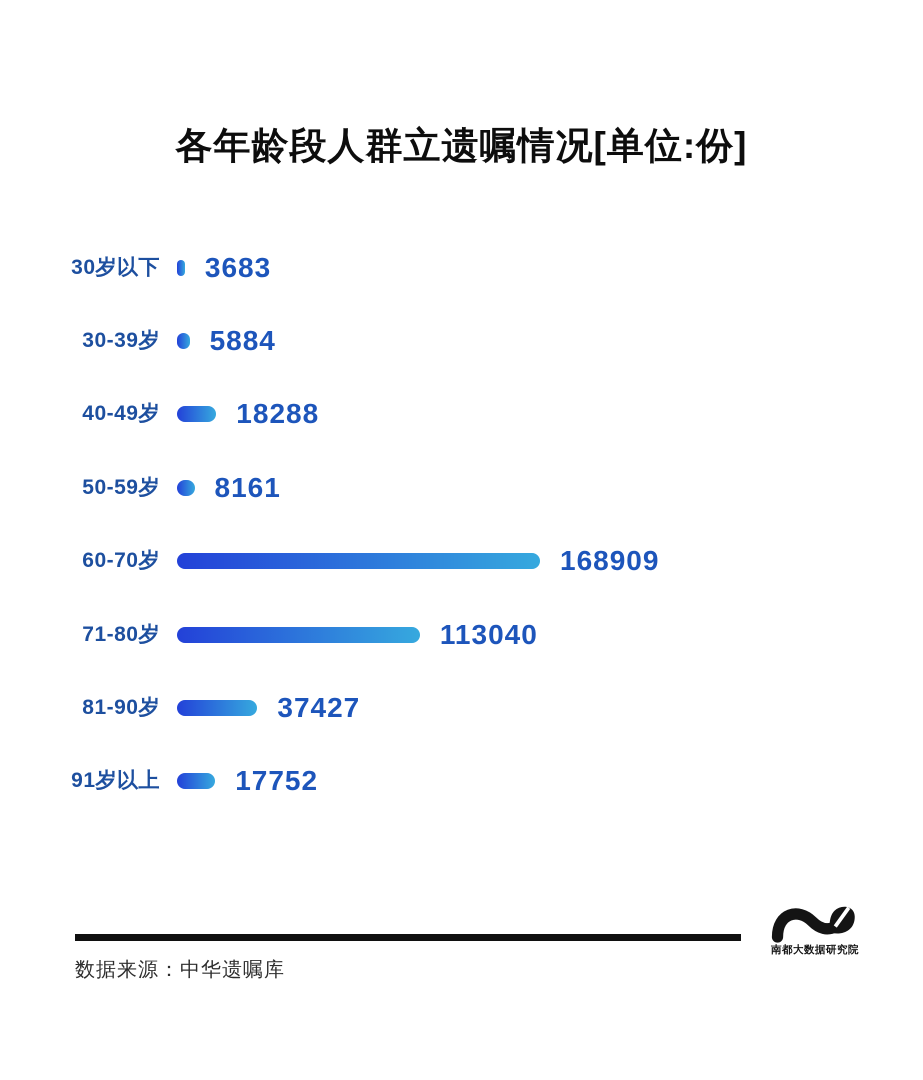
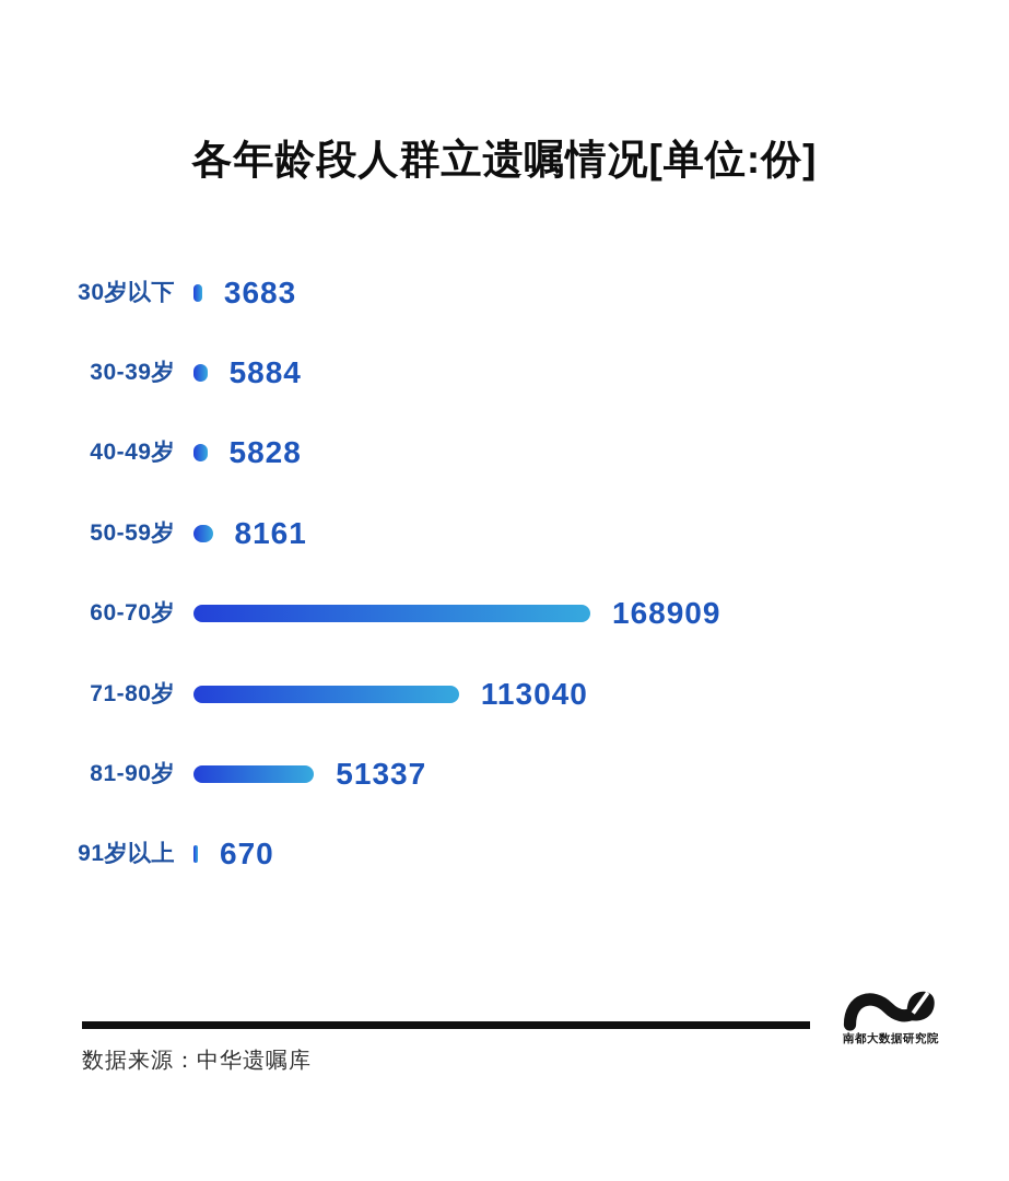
40-49岁: 18288 -> 5828
81-90岁: 37427 -> 51337
91岁以上: 17752 -> 670
